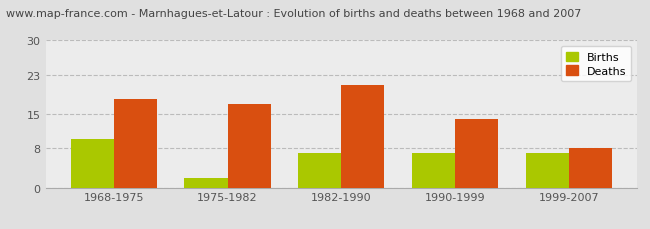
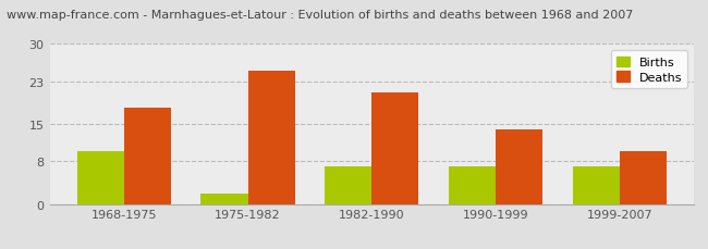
Deaths/1975-1982: 17 -> 25
Deaths/1999-2007: 8 -> 10
